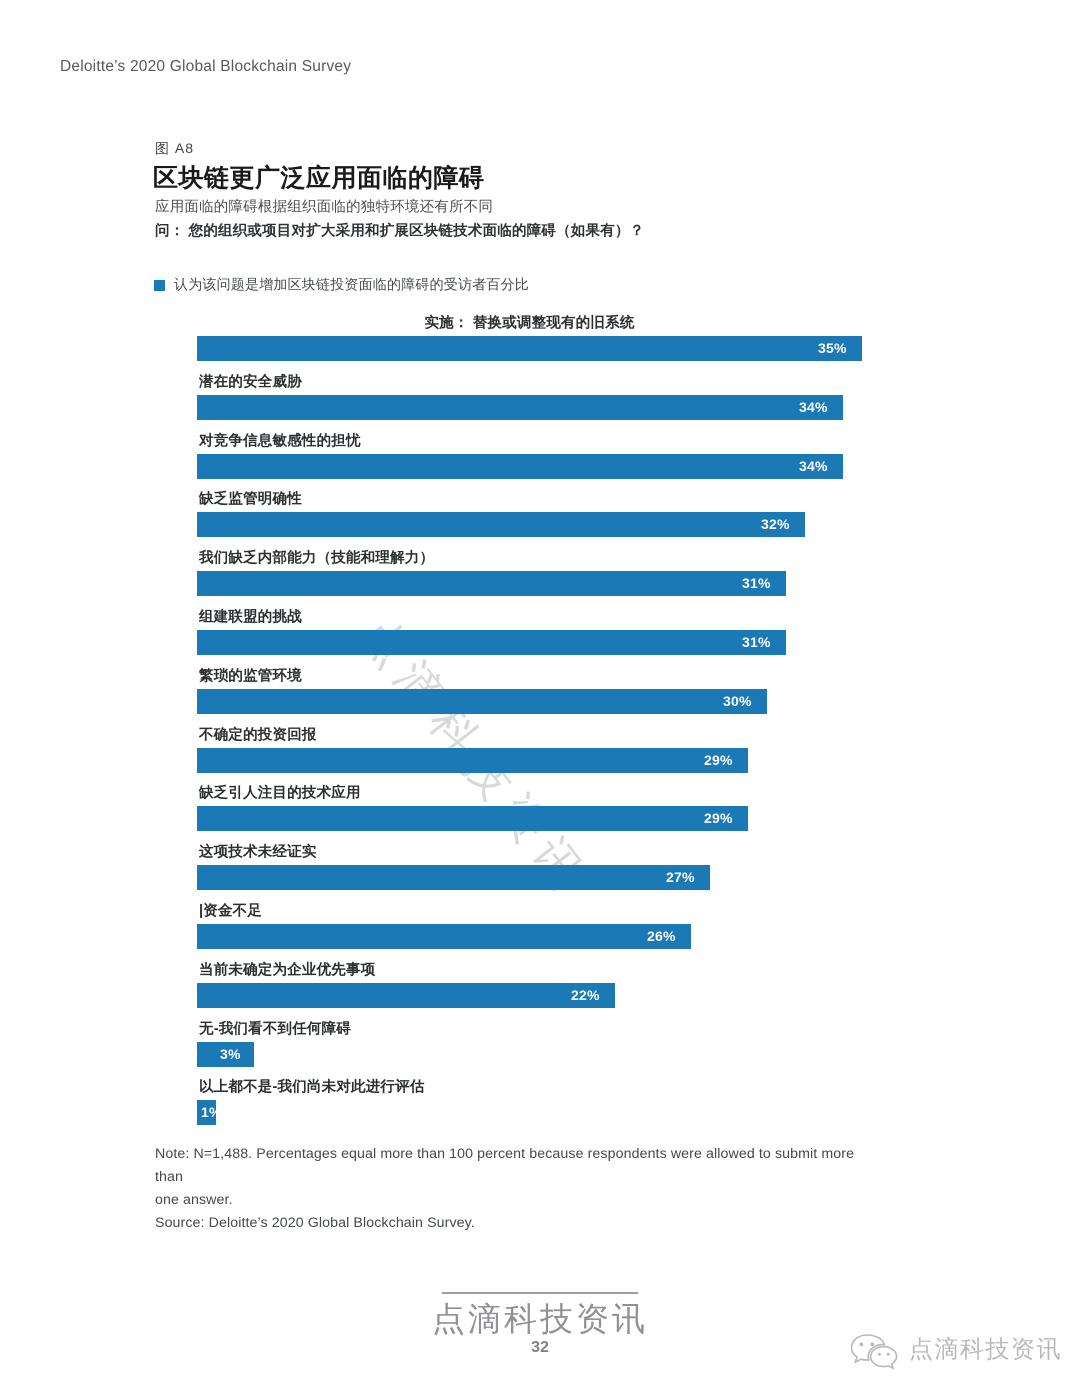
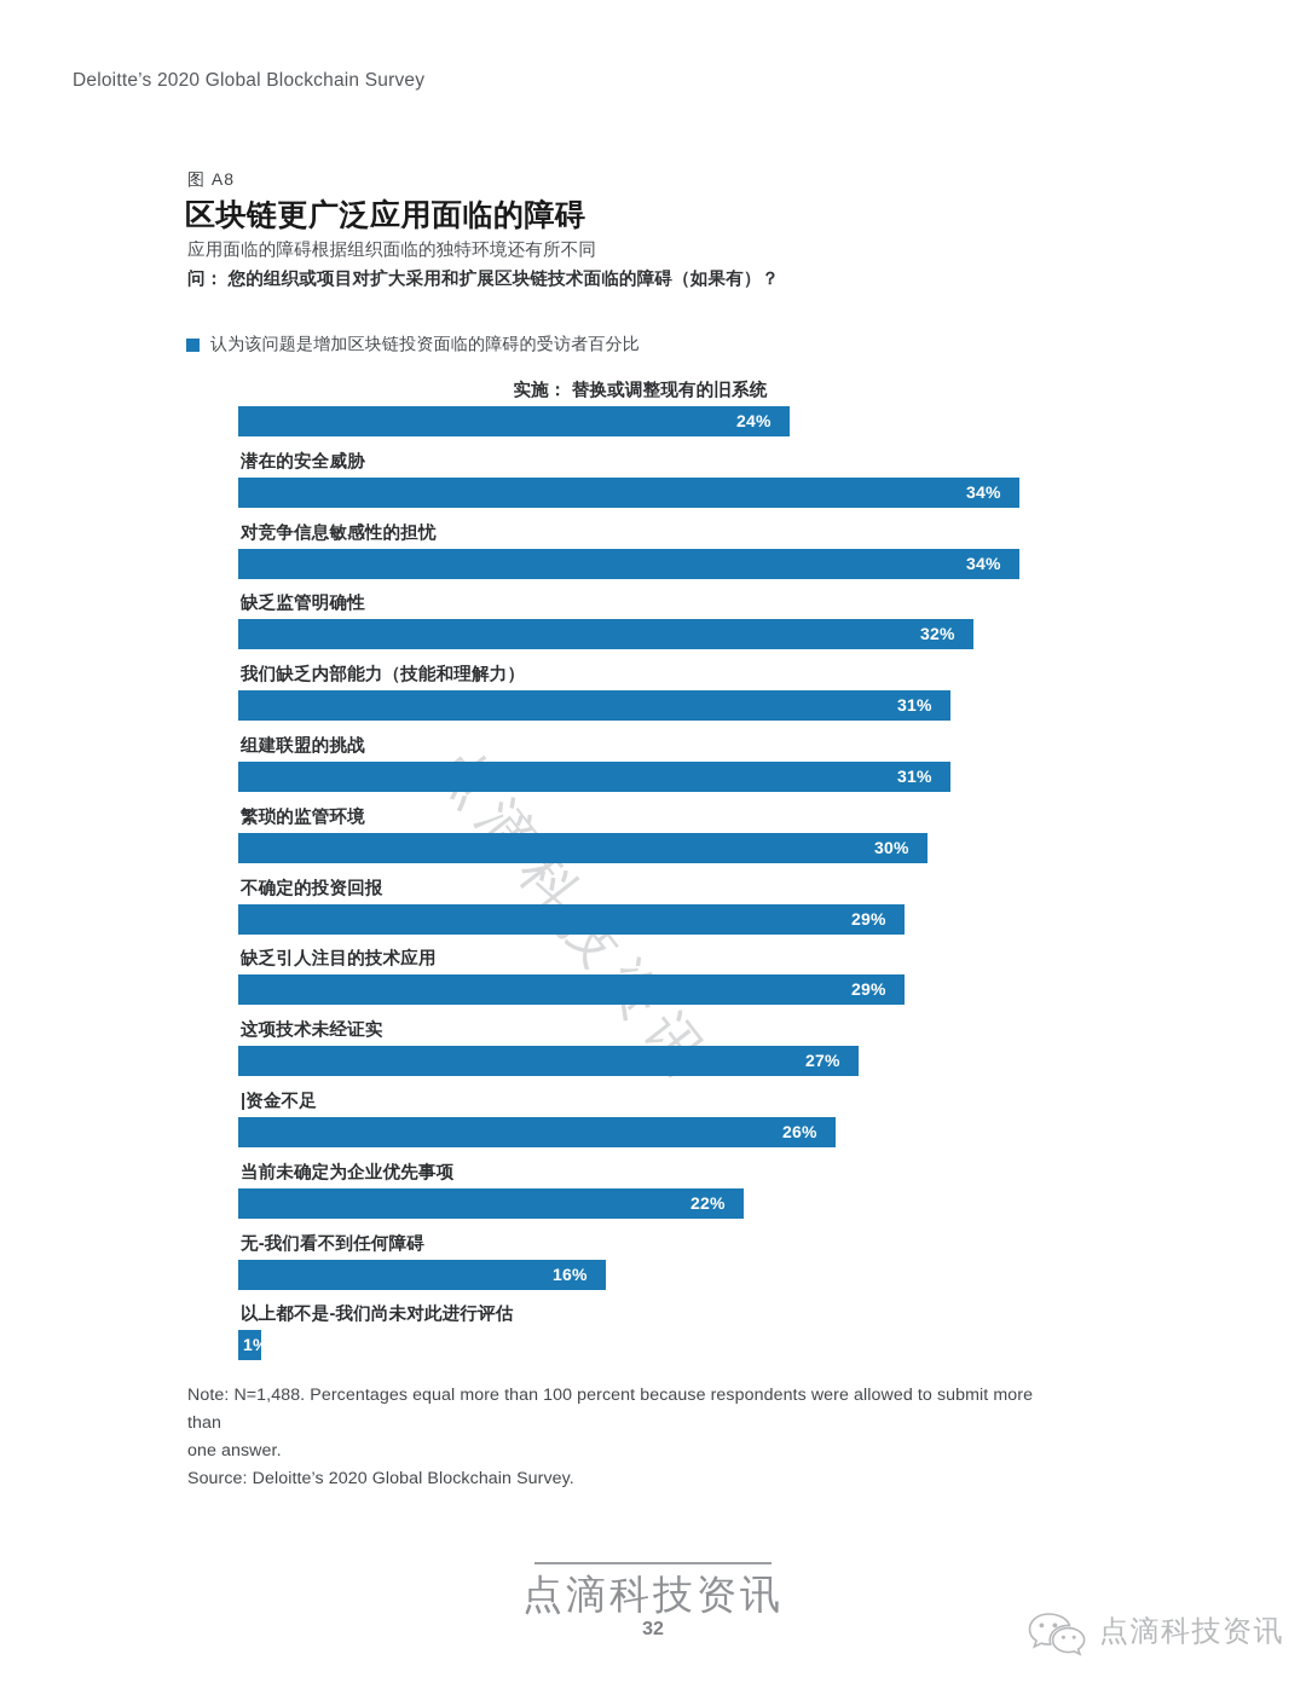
实施： 替换或调整现有的旧系统: 35% -> 24%
无-我们看不到任何障碍: 3% -> 16%
